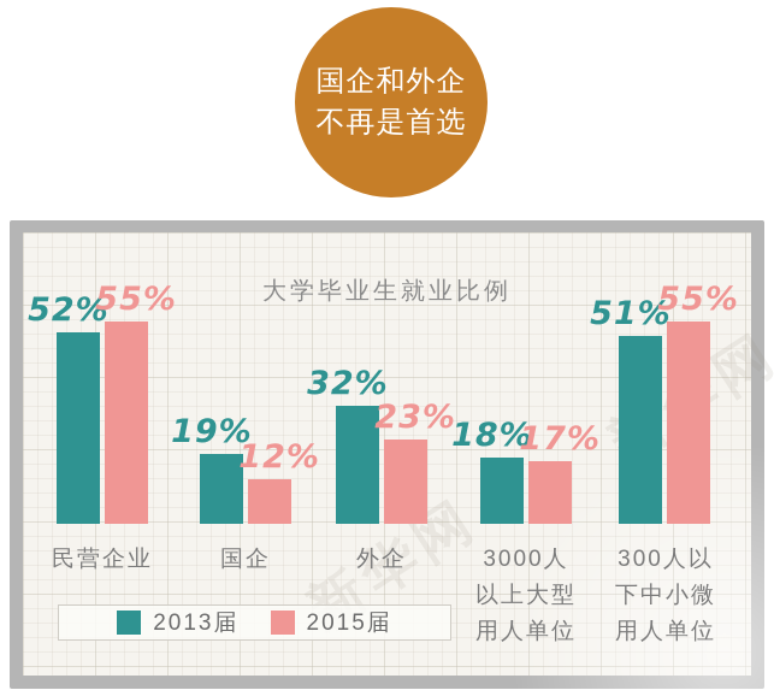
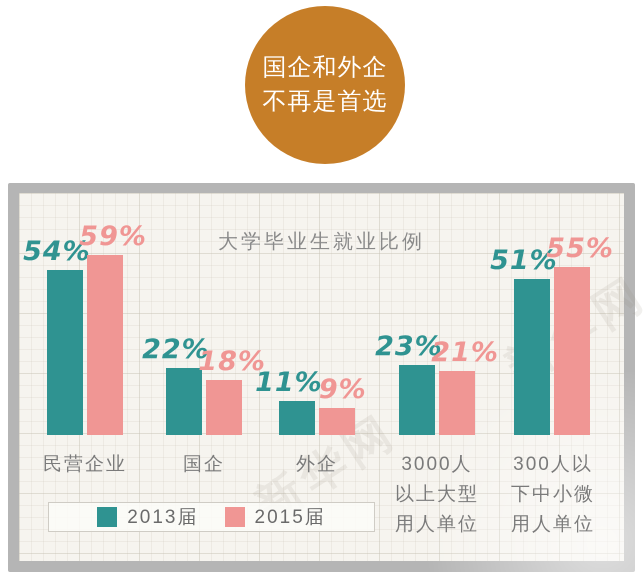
2013届/民营企业: 52% -> 54%
2015届/民营企业: 55% -> 59%
2013届/国企: 19% -> 22%
2015届/国企: 12% -> 18%
2013届/外企: 32% -> 11%
2015届/外企: 23% -> 9%
2013届/3000人以上大型用人单位: 18% -> 23%
2015届/3000人以上大型用人单位: 17% -> 21%
